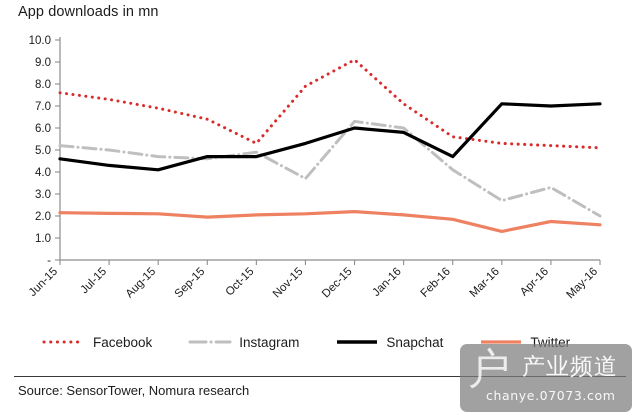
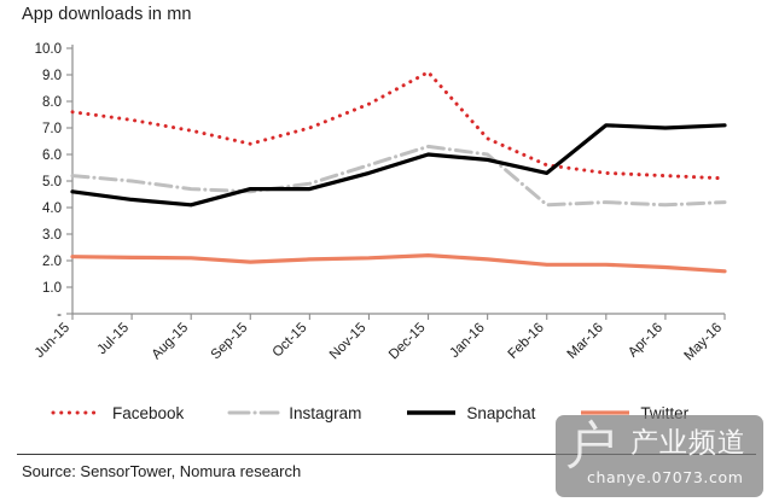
Facebook/Oct-15: 5.3 -> 7.0
Instagram/Nov-15: 3.7 -> 5.6
Facebook/Jan-16: 7.1 -> 6.6
Snapchat/Feb-16: 4.7 -> 5.3
Instagram/Mar-16: 2.7 -> 4.2
Twitter/Mar-16: 1.3 -> 1.9
Instagram/Apr-16: 3.3 -> 4.1
Instagram/May-16: 2.0 -> 4.2
